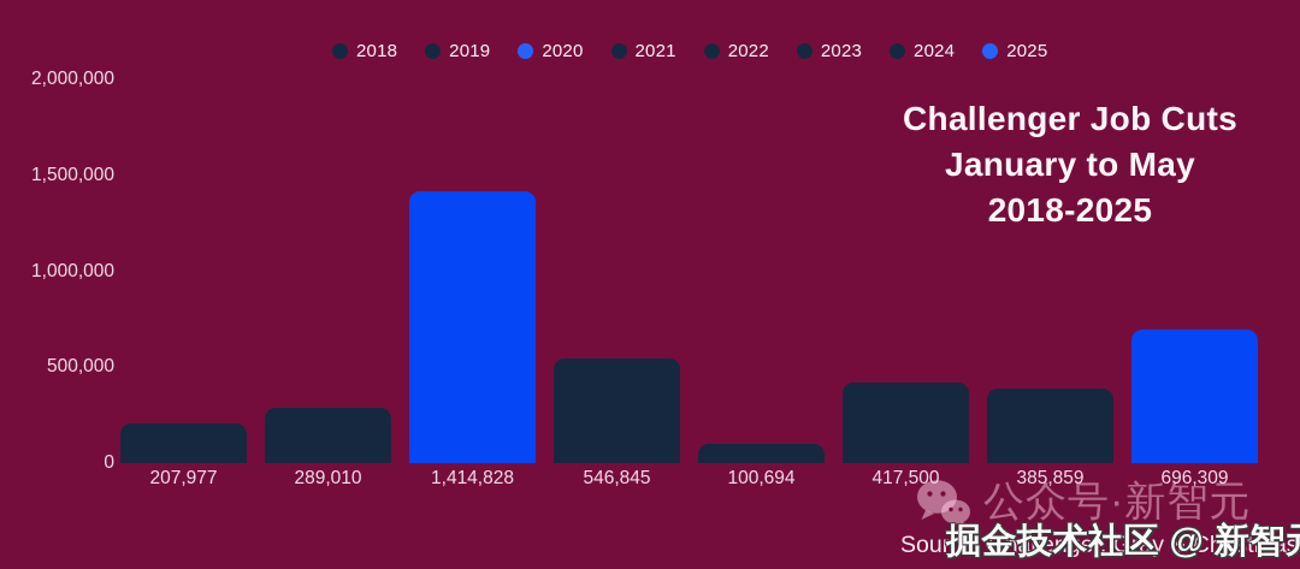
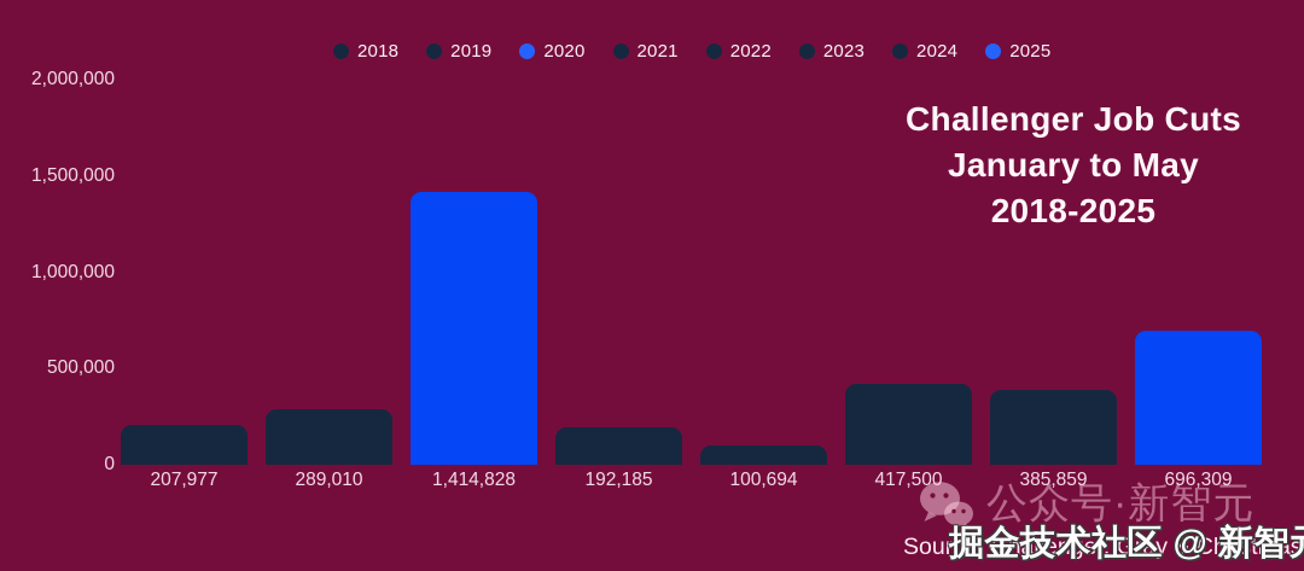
2021: 546,845 -> 192,185
